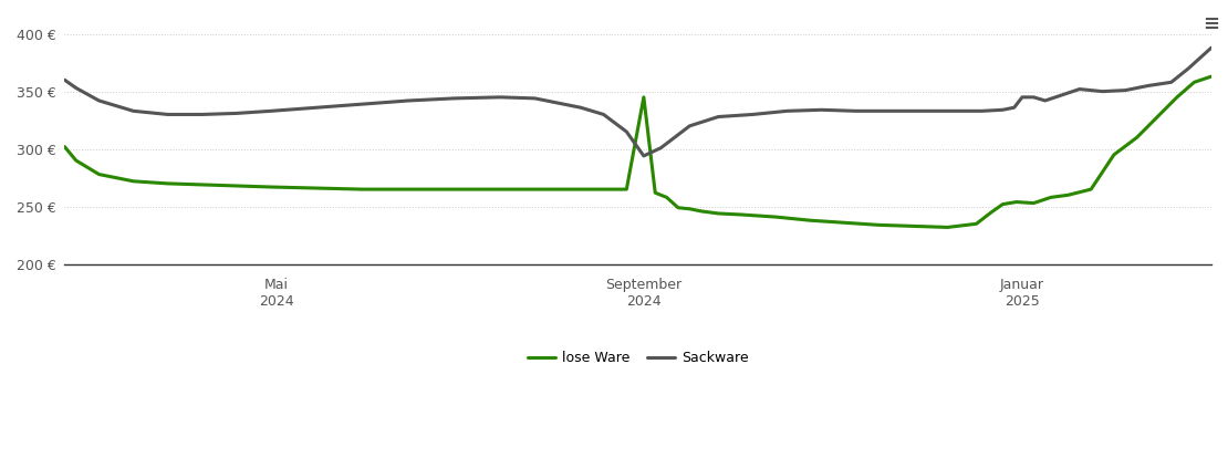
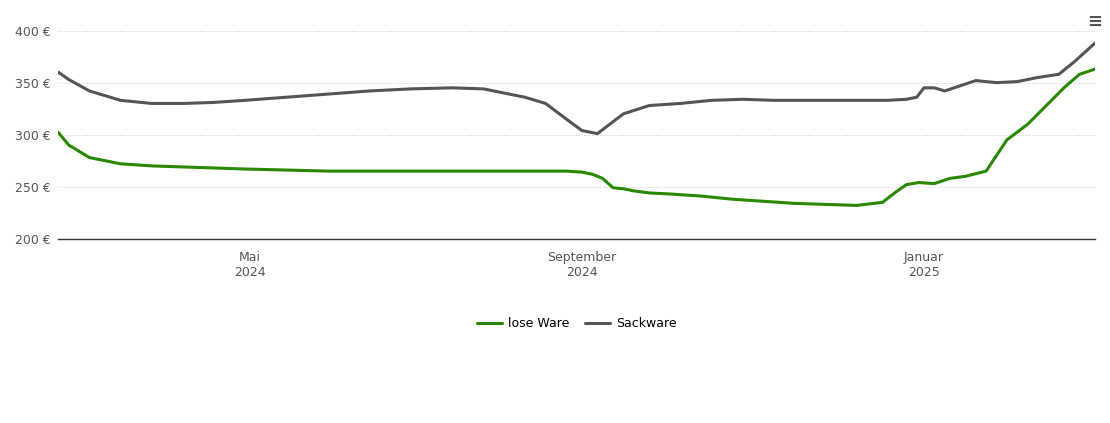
lose Ware/September 2024: 345 € -> 264 €
Sackware/September 2024: 294 € -> 304 €
